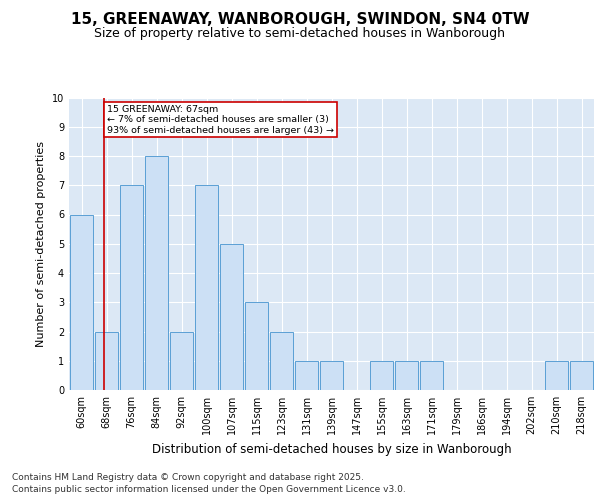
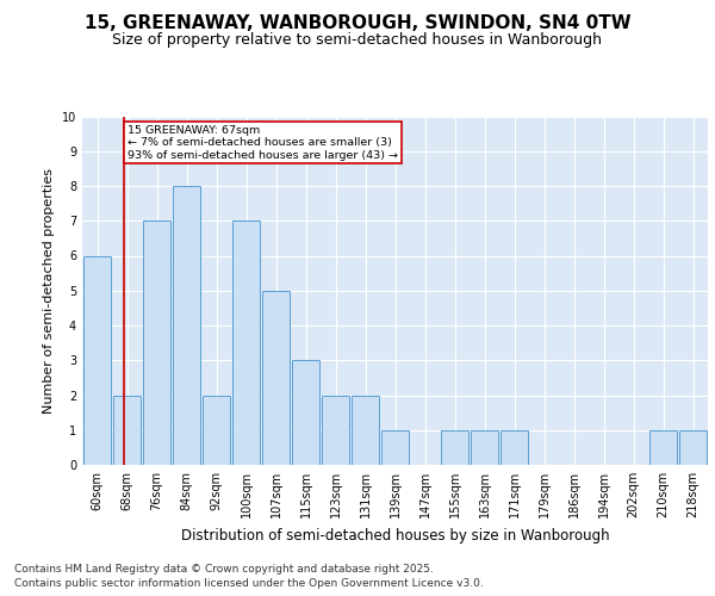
131sqm: 1 -> 2
